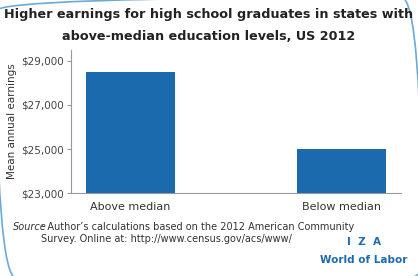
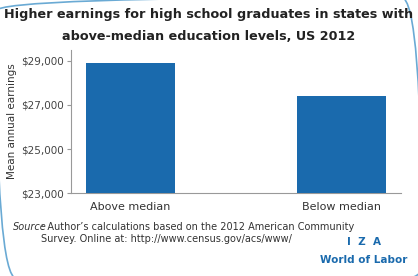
Above median: $28,500 -> $28,900
Below median: $25,000 -> $27,400
